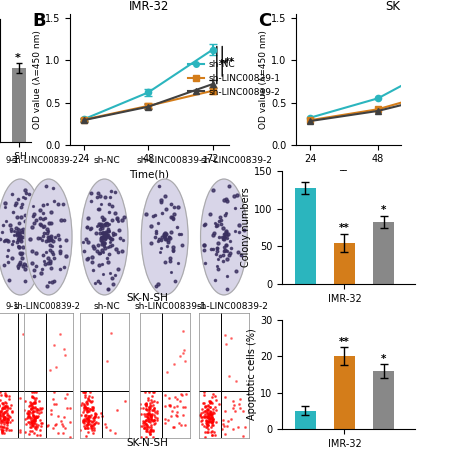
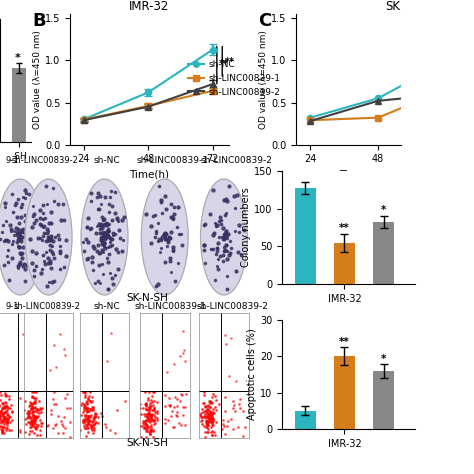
SK/sh-LINC00839-1/48: 0.42 -> 0.32
SK/sh-LINC00839-2/48: 0.40 -> 0.52
